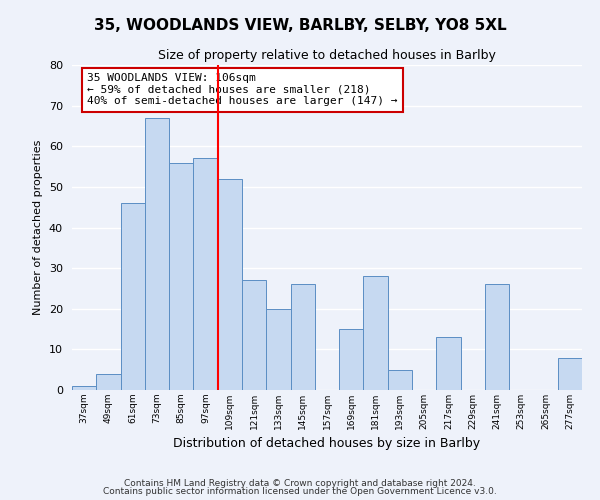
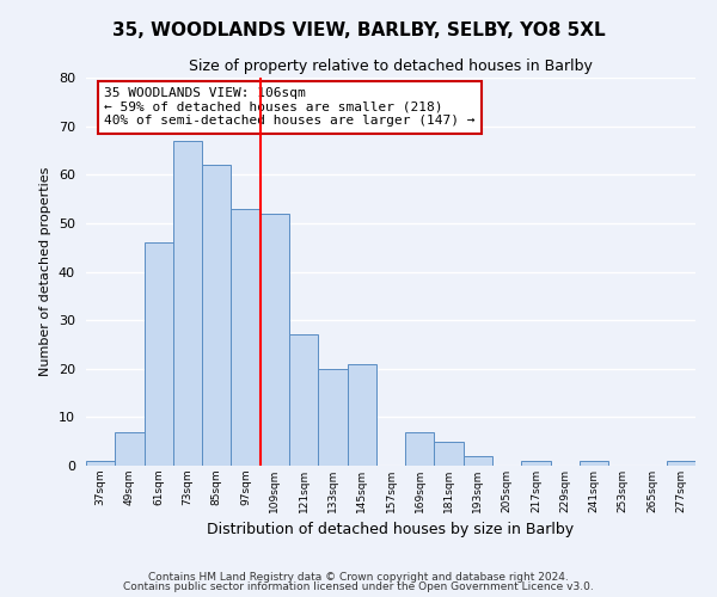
49sqm: 4 -> 7
85sqm: 56 -> 62
97sqm: 57 -> 53
145sqm: 26 -> 21
169sqm: 15 -> 7
181sqm: 28 -> 5
193sqm: 5 -> 2
217sqm: 13 -> 1
241sqm: 26 -> 1
277sqm: 8 -> 1
